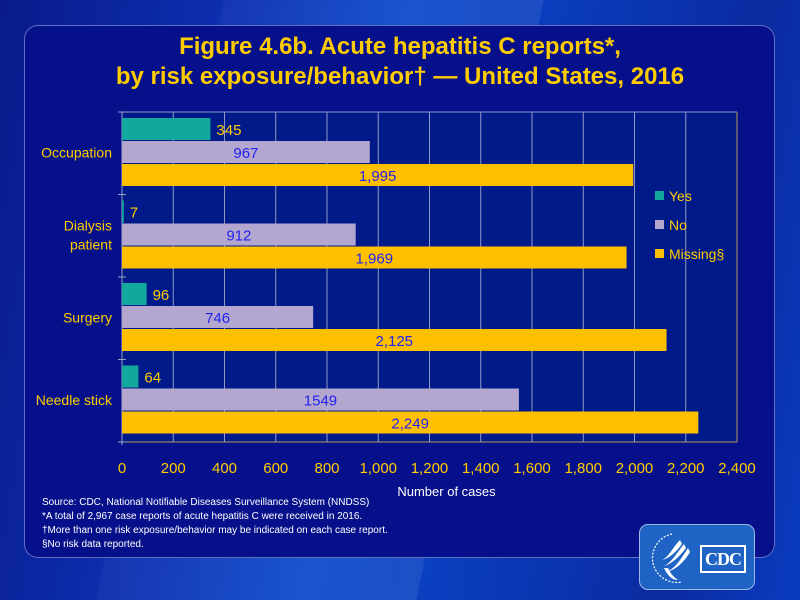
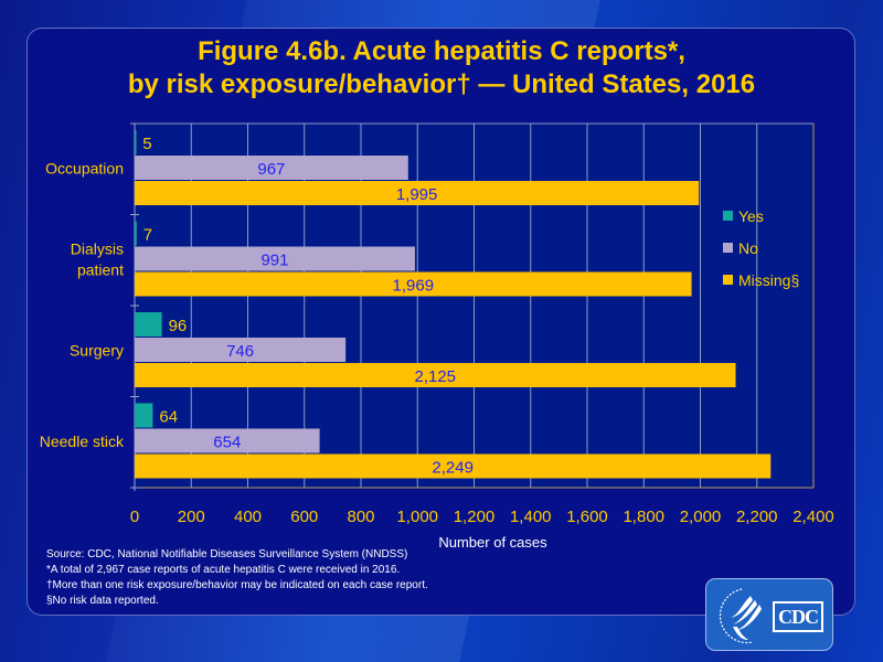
Yes/Occupation: 345 -> 5
No/Dialysis patient: 912 -> 991
No/Needle stick: 1549 -> 654
